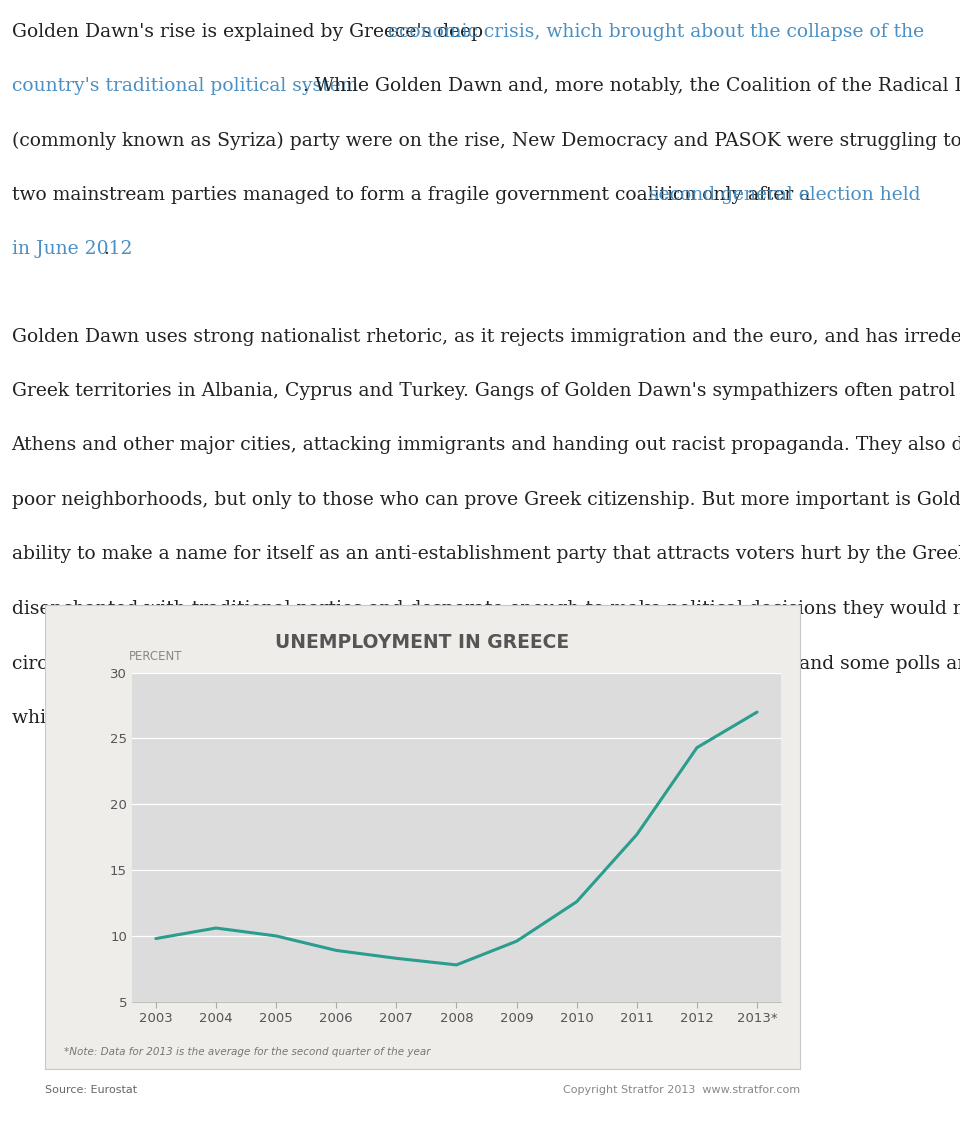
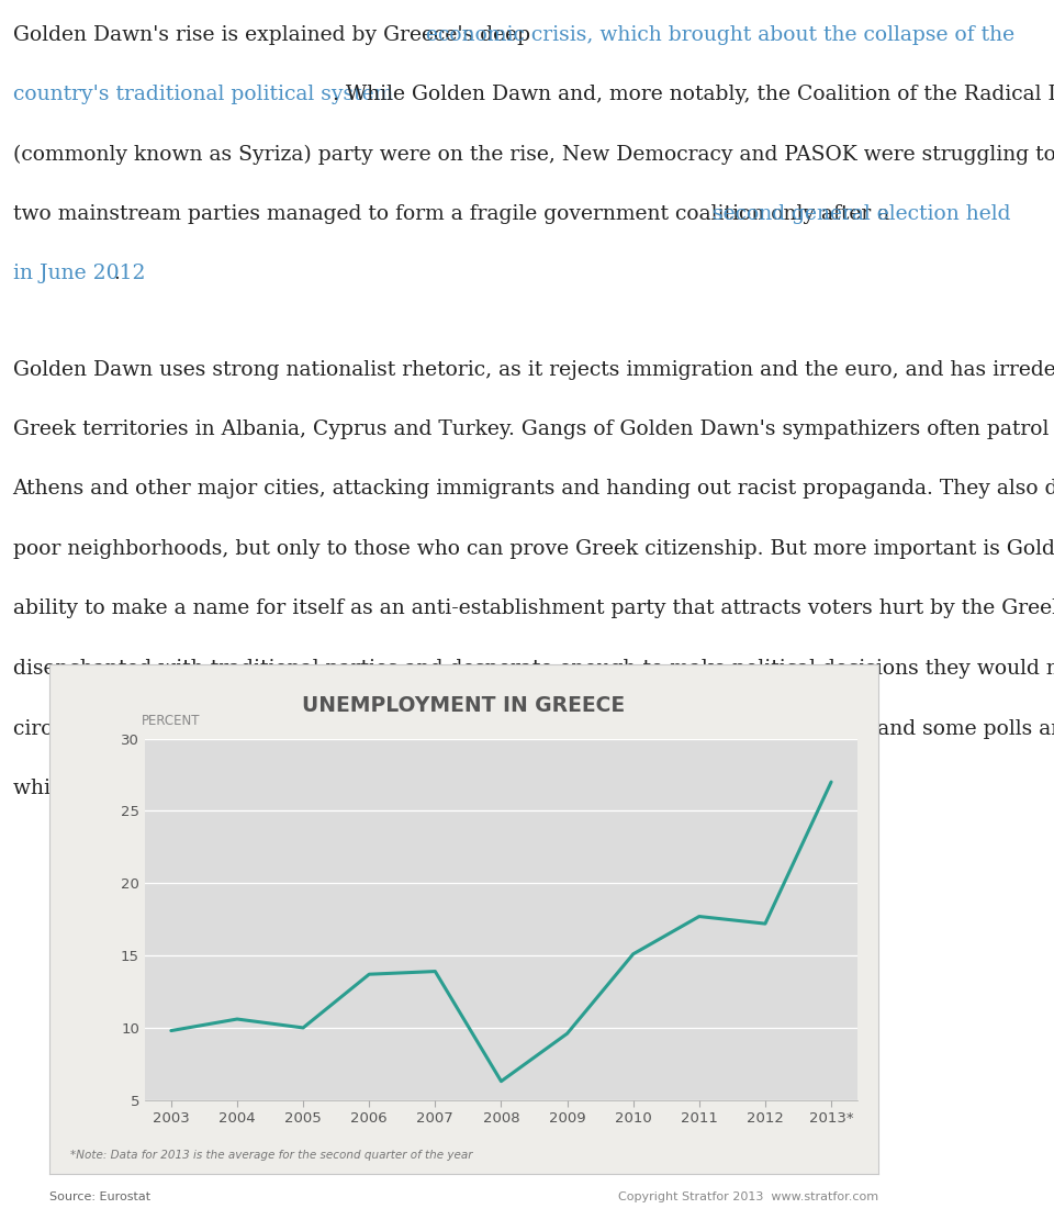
2006: 8.9 -> 13.7
2007: 8.3 -> 13.9
2008: 7.8 -> 6.3
2010: 12.6 -> 15.1
2012: 24.3 -> 17.2
